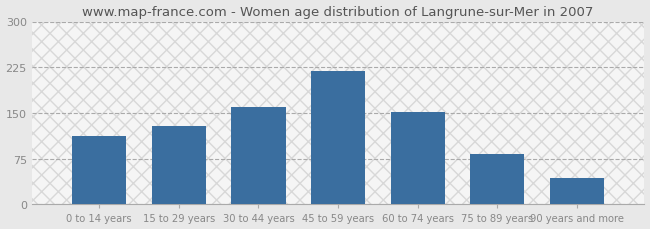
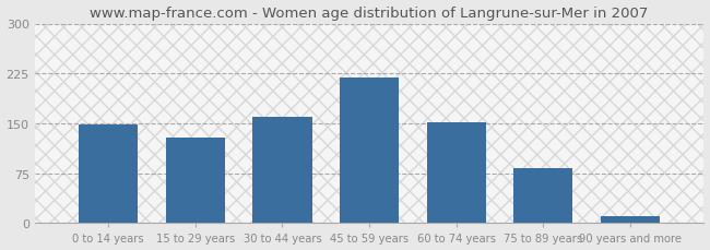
0 to 14 years: 112 -> 148
90 years and more: 44 -> 10
